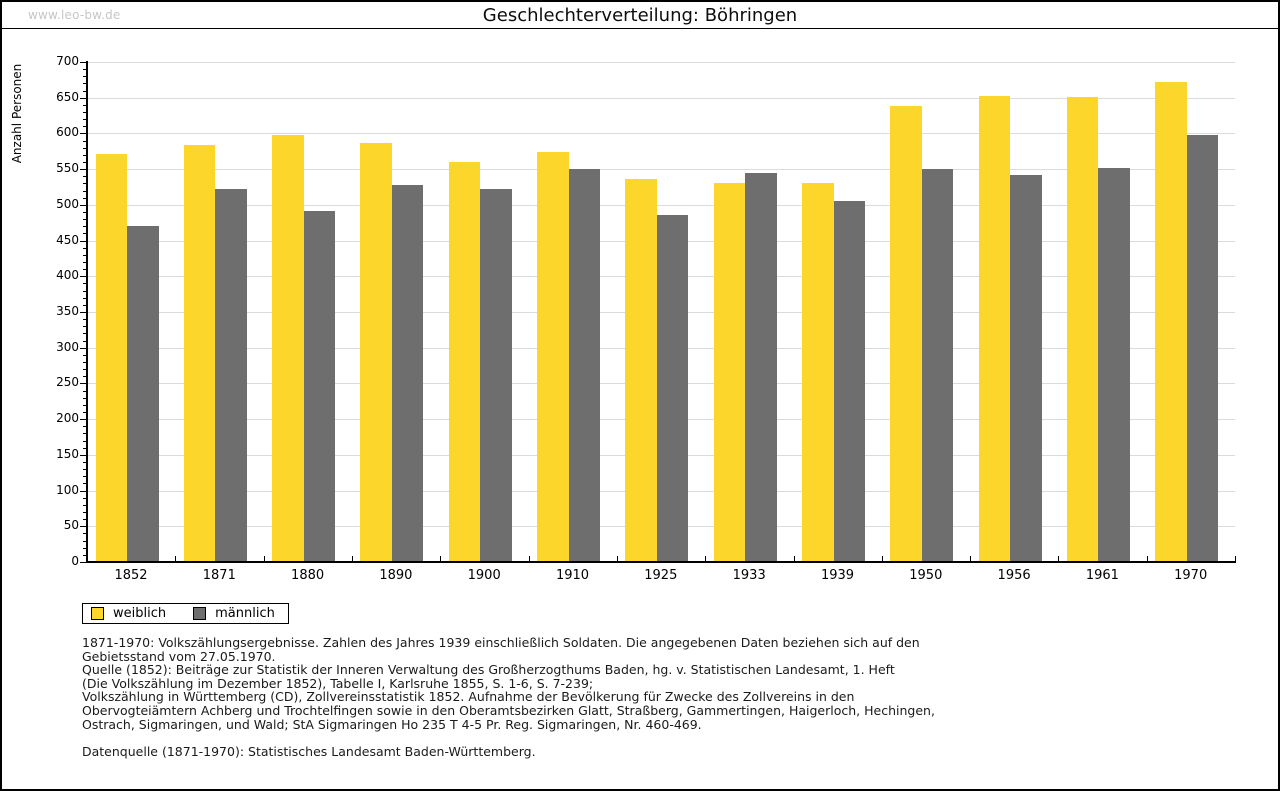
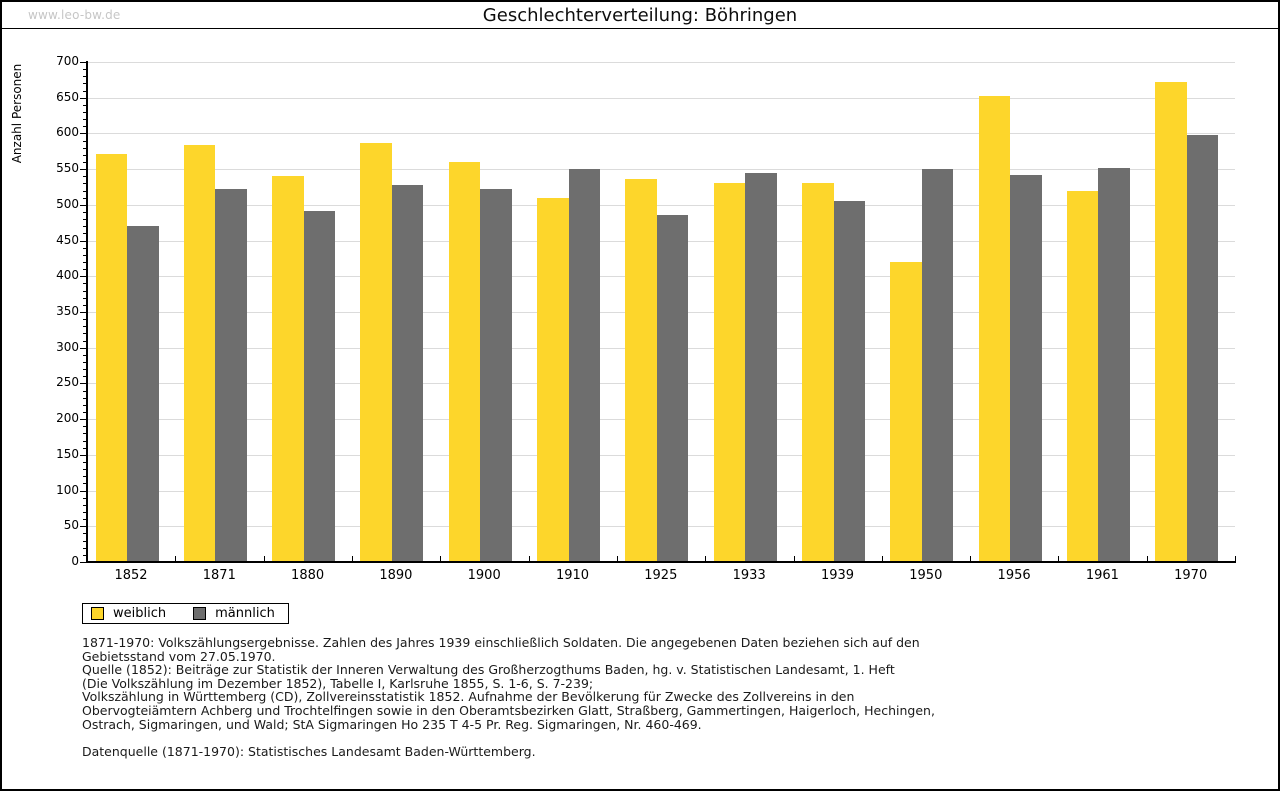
weiblich/1880: 600 -> 540
weiblich/1910: 570 -> 510
weiblich/1950: 640 -> 420
weiblich/1961: 650 -> 520
